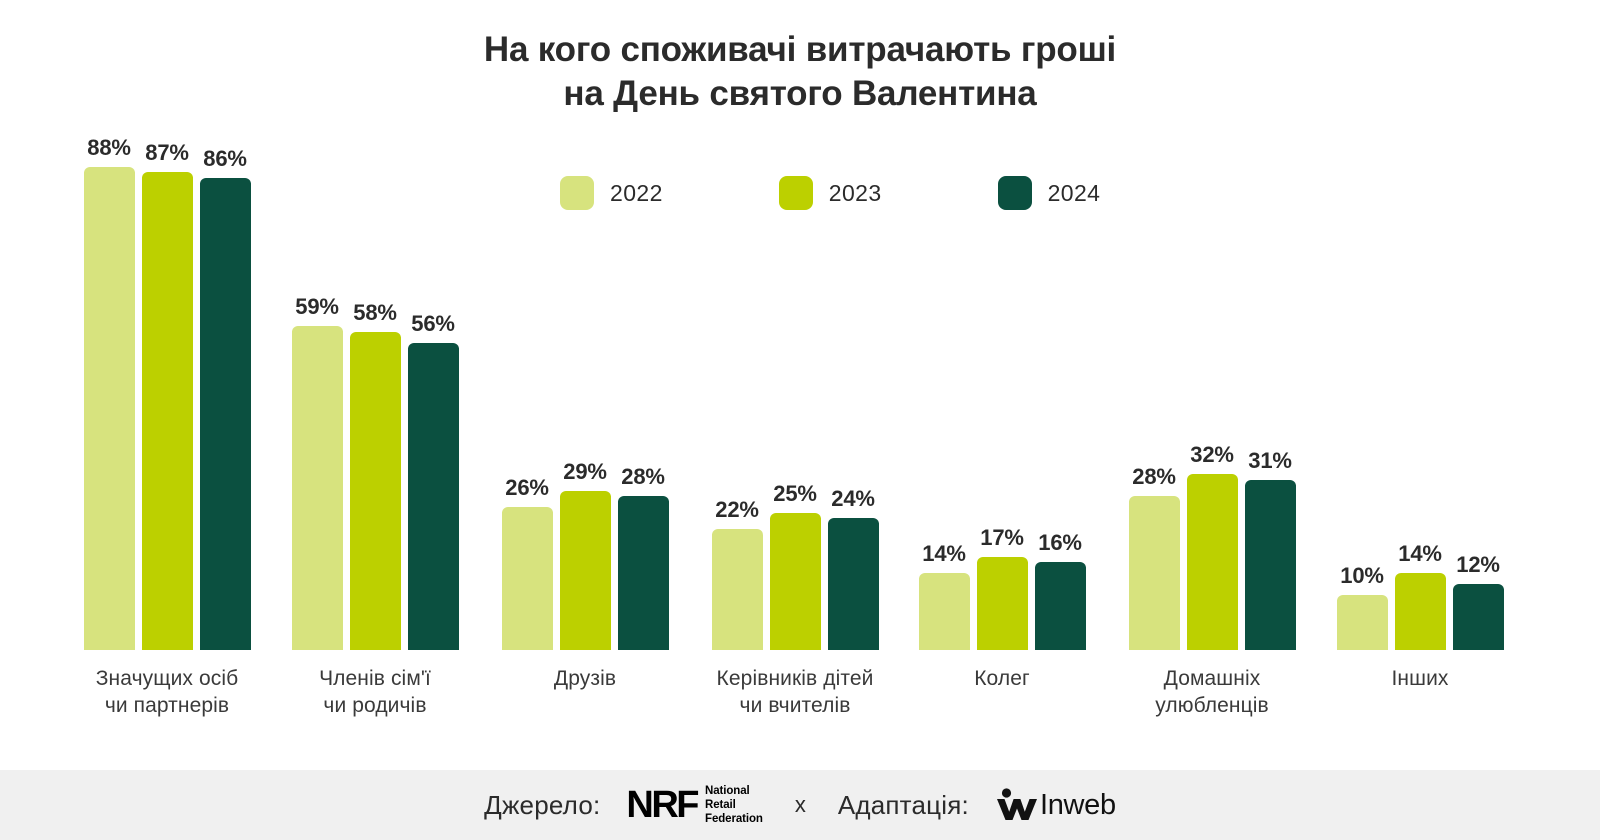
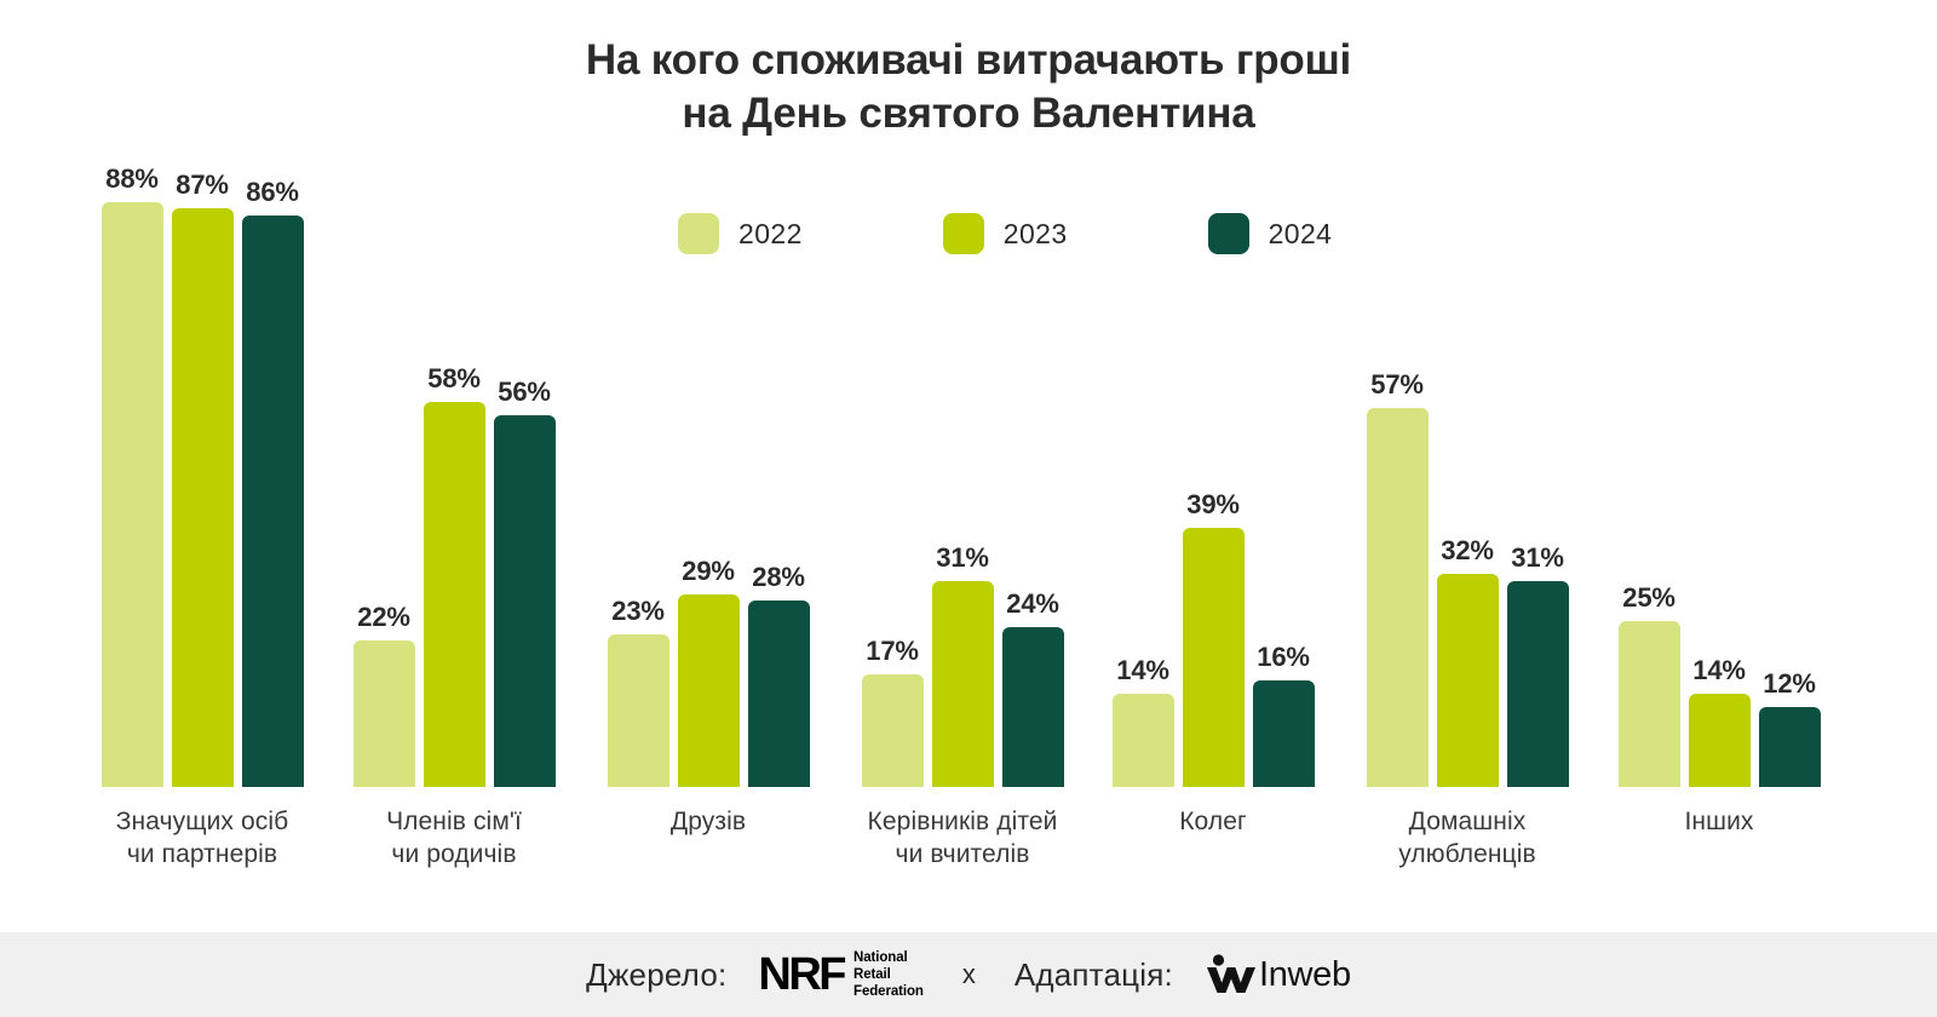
2022/Членів сім'ї чи родичів: 59% -> 22%
2022/Друзів: 26% -> 23%
2022/Керівників дітей чи вчителів: 22% -> 17%
2023/Керівників дітей чи вчителів: 25% -> 31%
2023/Колег: 17% -> 39%
2022/Домашніх улюбленців: 28% -> 57%
2022/Інших: 10% -> 25%
